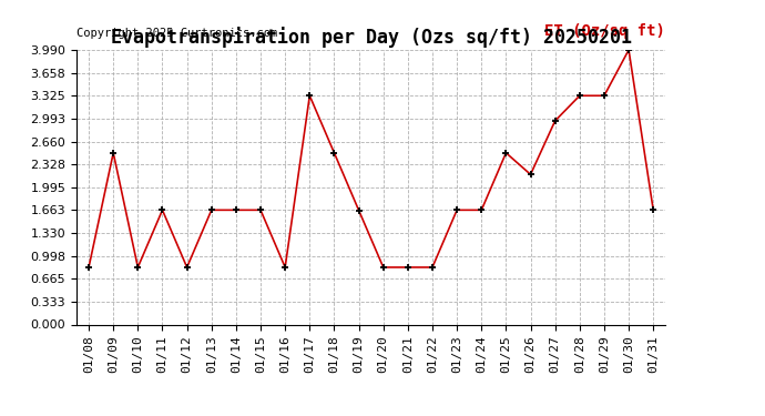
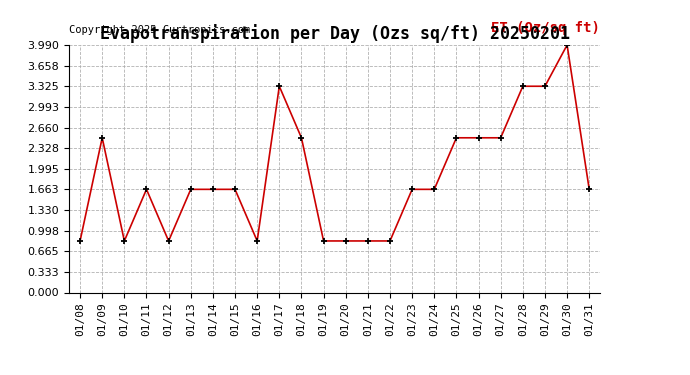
01/19: 1.66 -> 0.83
01/26: 2.18 -> 2.49
01/27: 2.96 -> 2.49
